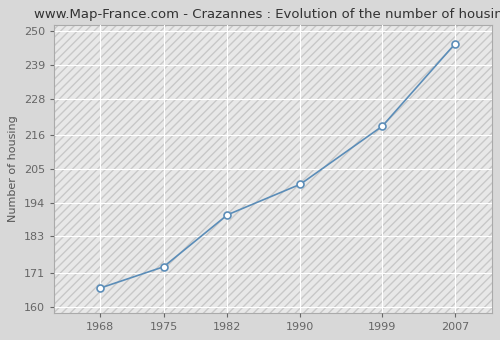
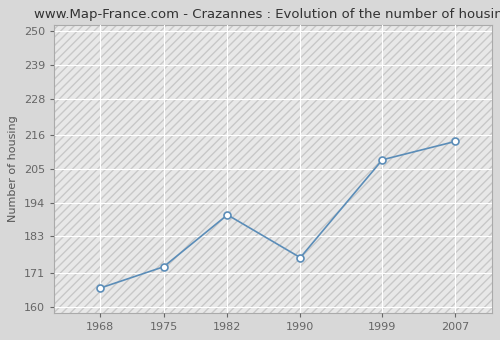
1990: 200 -> 176
1999: 219 -> 208
2007: 246 -> 214
